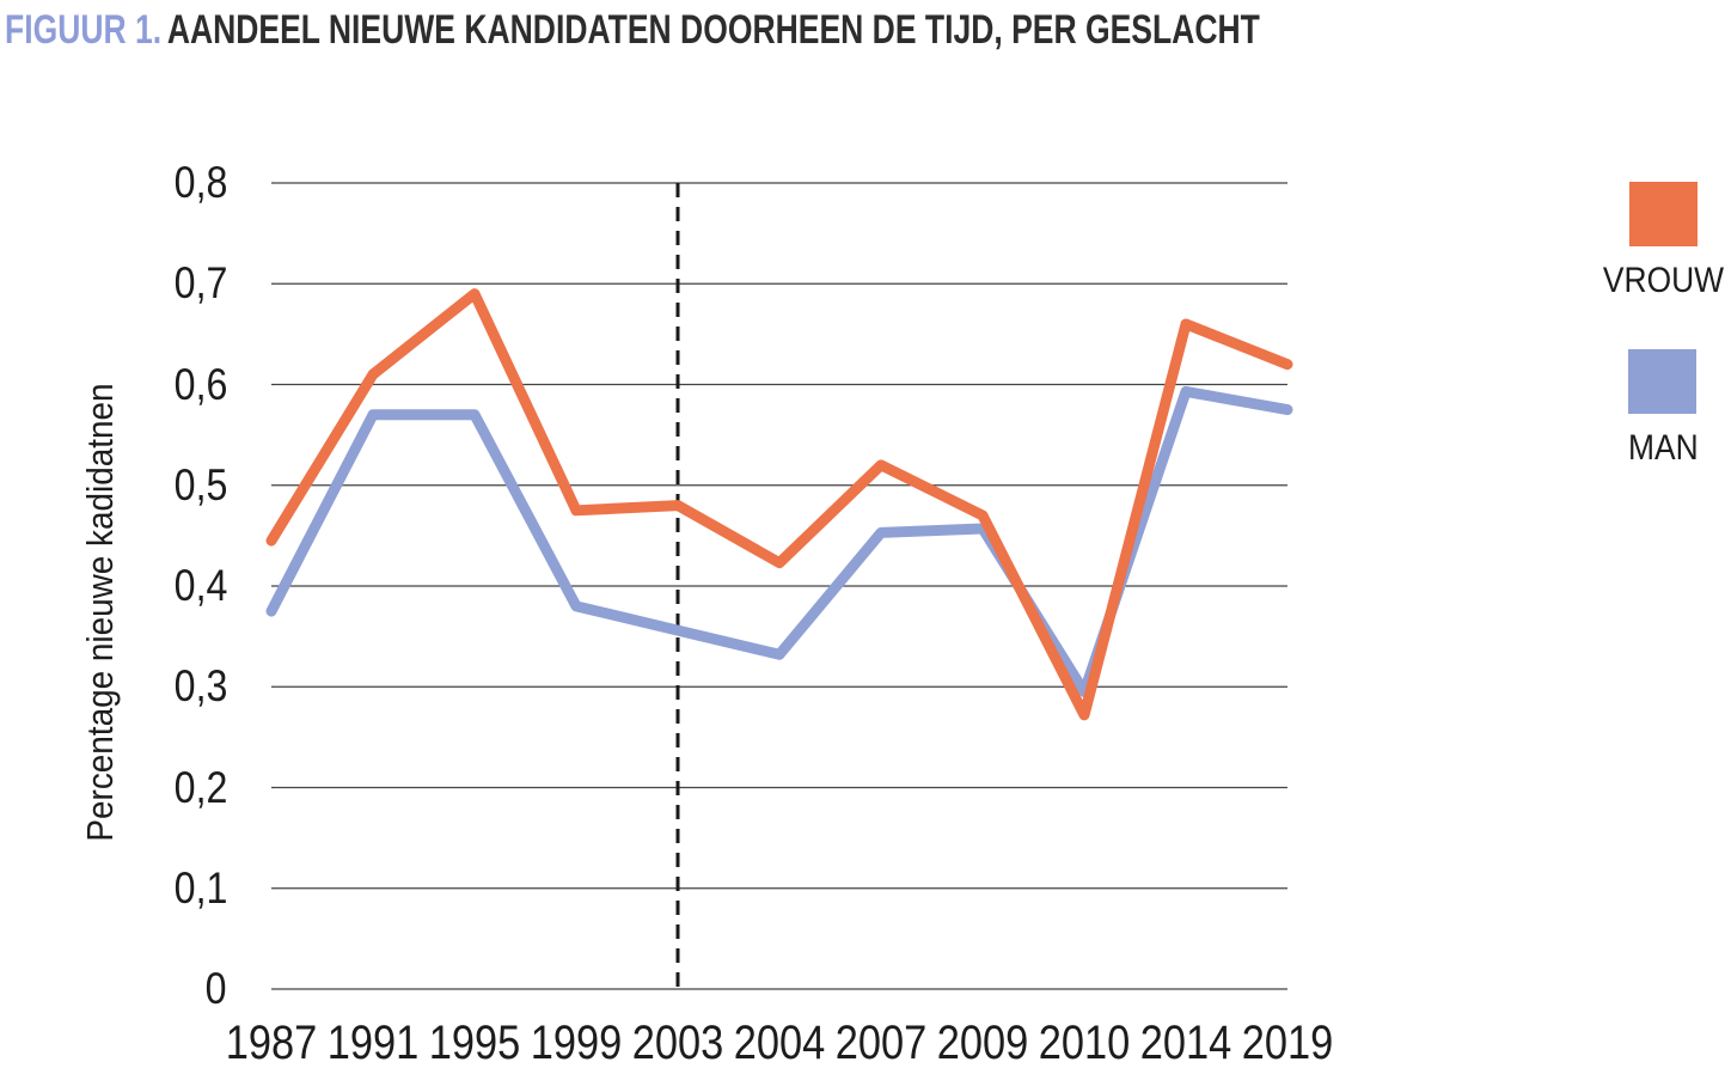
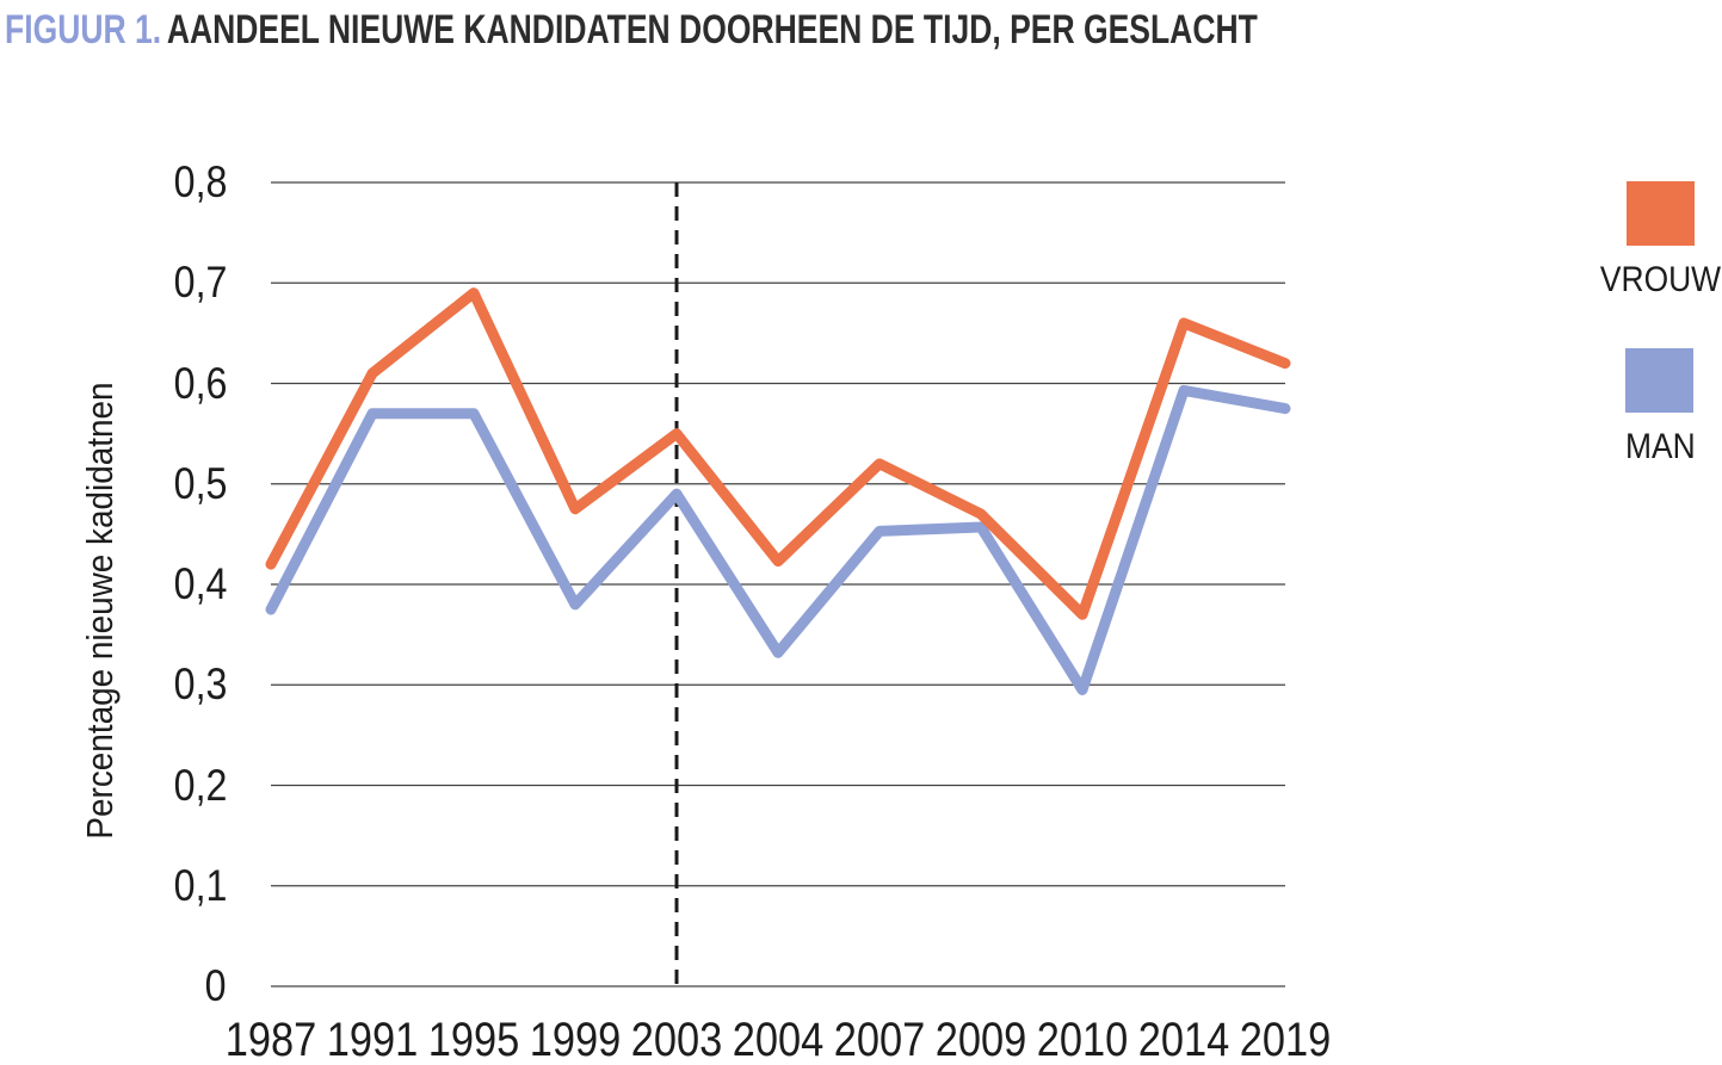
VROUW/1987: 0,45 -> 0,42
VROUW/2003: 0,48 -> 0,55
MAN/2003: 0,36 -> 0,49
VROUW/2010: 0,27 -> 0,37
